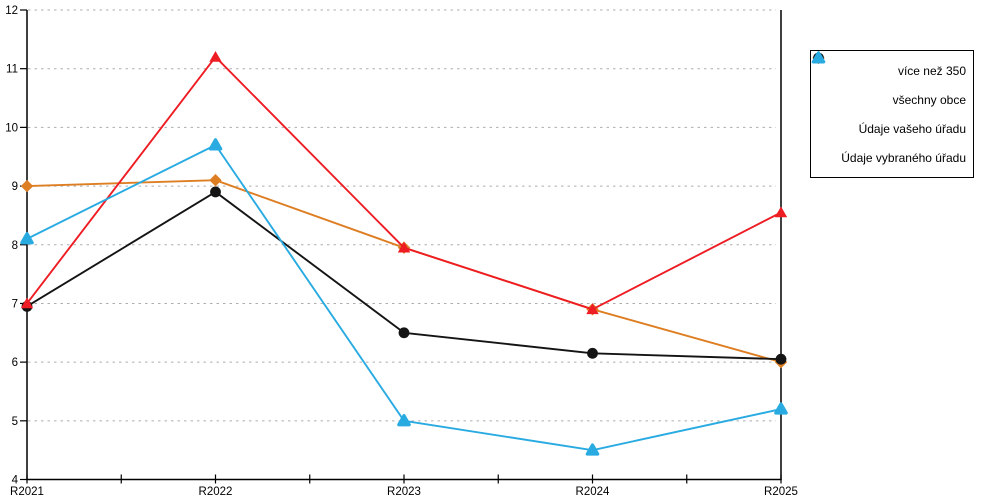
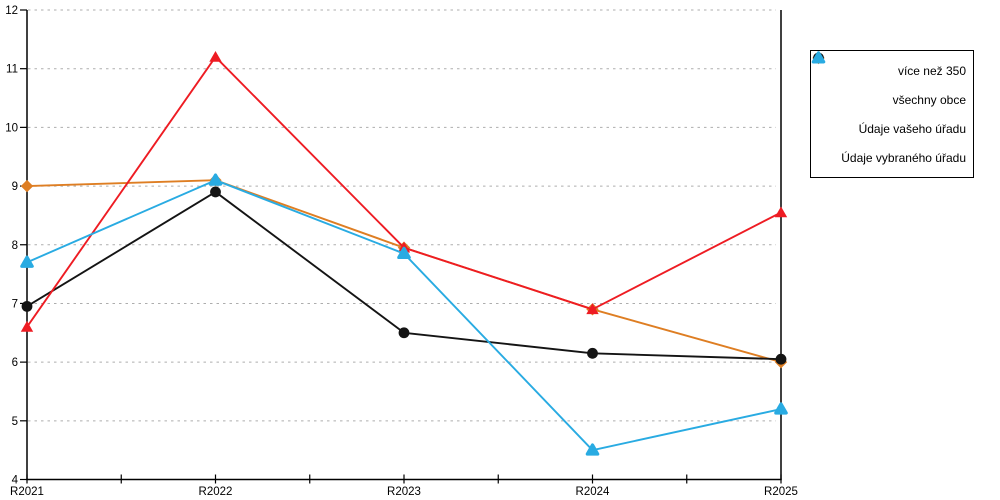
Údaje vašeho úřadu/R2021: 7.0 -> 6.6
Údaje vybraného úřadu/R2021: 8.1 -> 7.7
Údaje vybraného úřadu/R2022: 9.7 -> 9.1
Údaje vybraného úřadu/R2023: 5.0 -> 7.8
